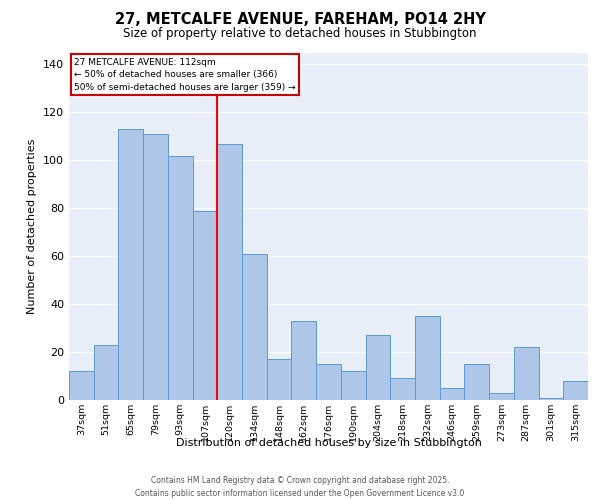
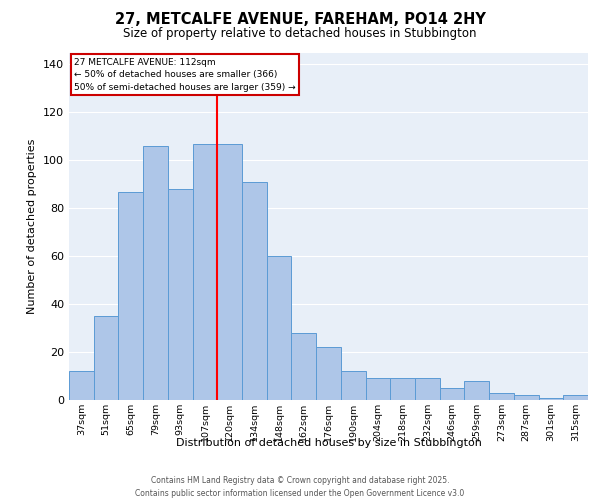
51sqm: 23 -> 35
65sqm: 113 -> 87
79sqm: 111 -> 106
93sqm: 102 -> 88
107sqm: 79 -> 107
134sqm: 61 -> 91
148sqm: 17 -> 60
162sqm: 33 -> 28
176sqm: 15 -> 22
204sqm: 27 -> 9
232sqm: 35 -> 9
259sqm: 15 -> 8
287sqm: 22 -> 2
315sqm: 8 -> 2
